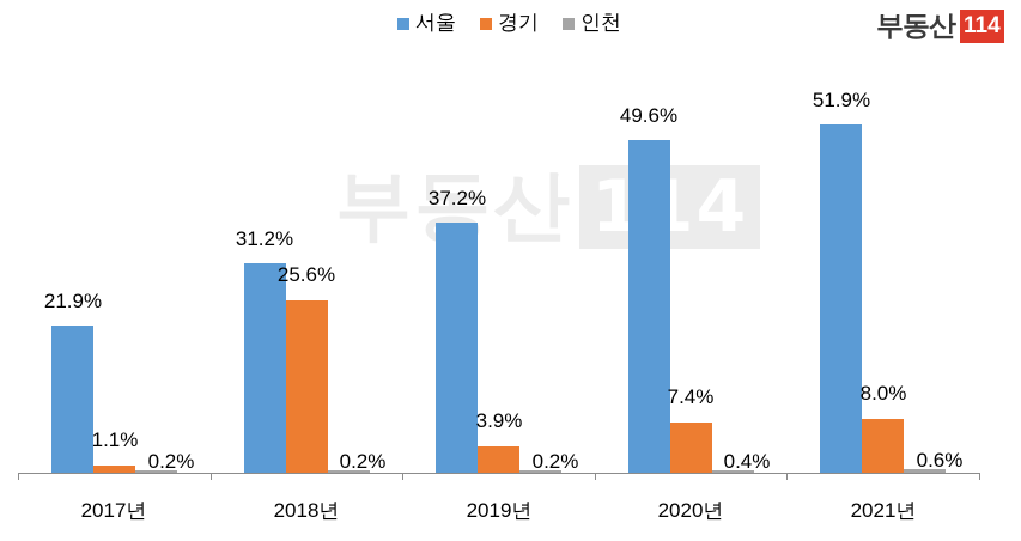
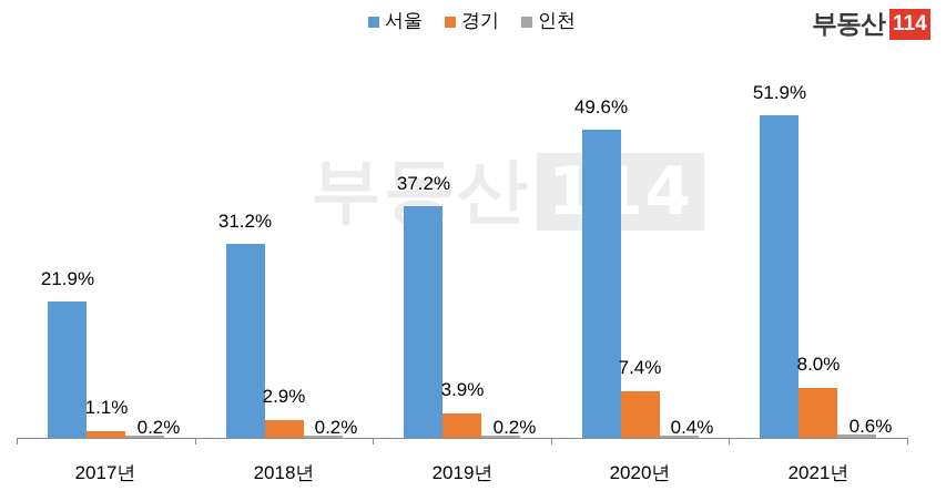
경기/2018년: 25.6% -> 2.9%
